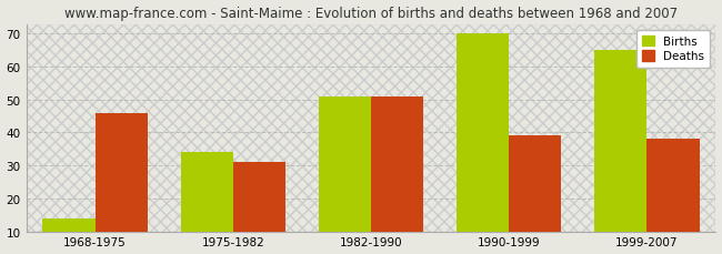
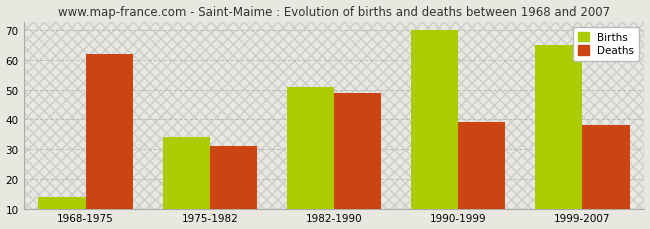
Deaths/1968-1975: 46 -> 62
Deaths/1982-1990: 51 -> 49
